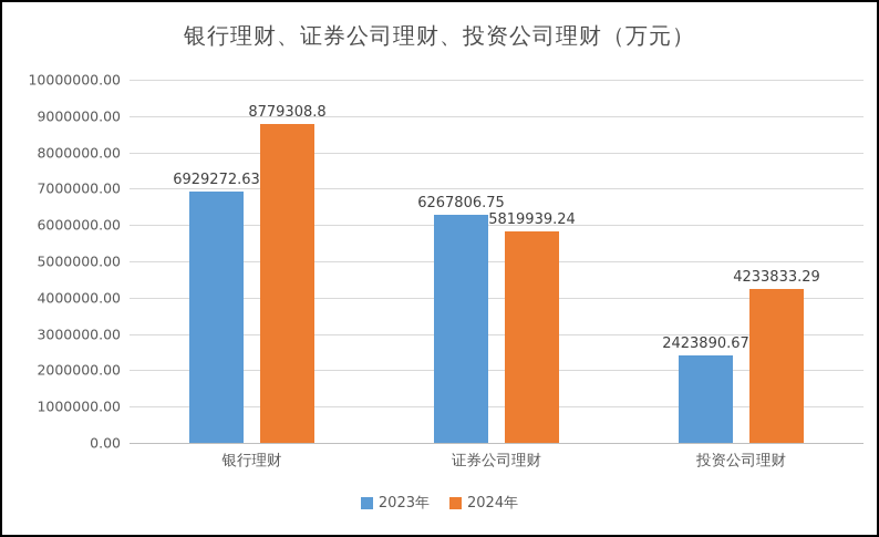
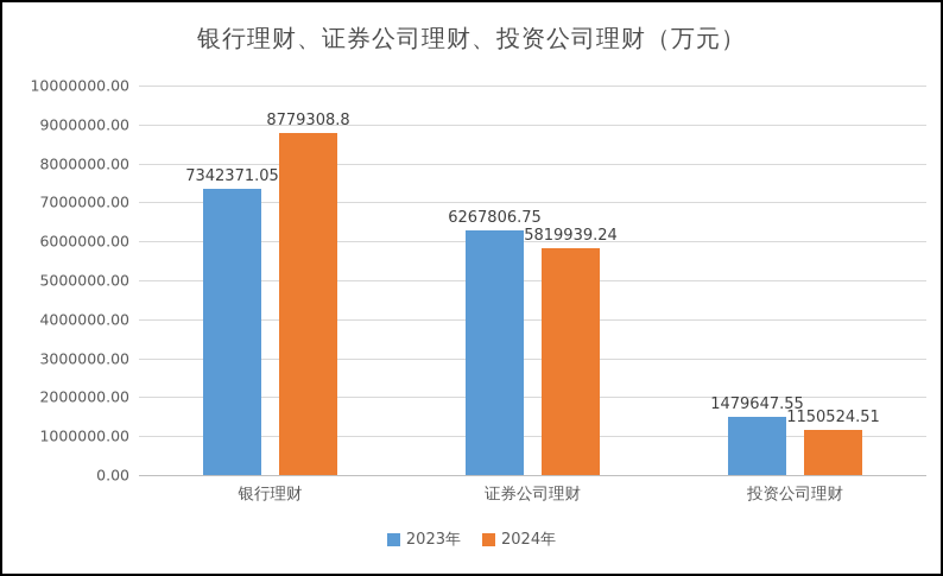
2023年/银行理财: 6929272.63 -> 7342371.05
2023年/投资公司理财: 2423890.67 -> 1479647.55
2024年/投资公司理财: 4233833.29 -> 1150524.51
